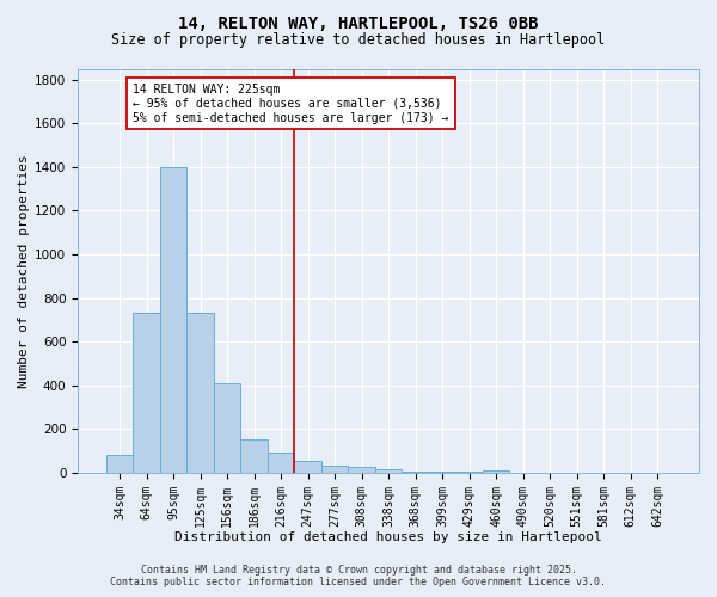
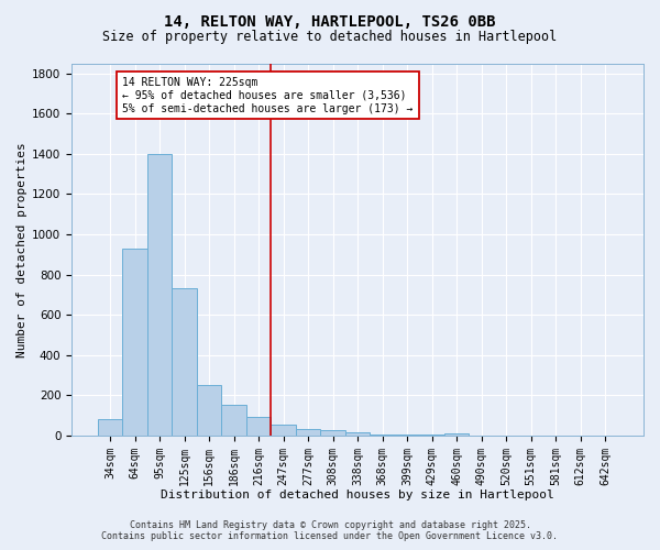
64sqm: 730 -> 930
156sqm: 410 -> 250
